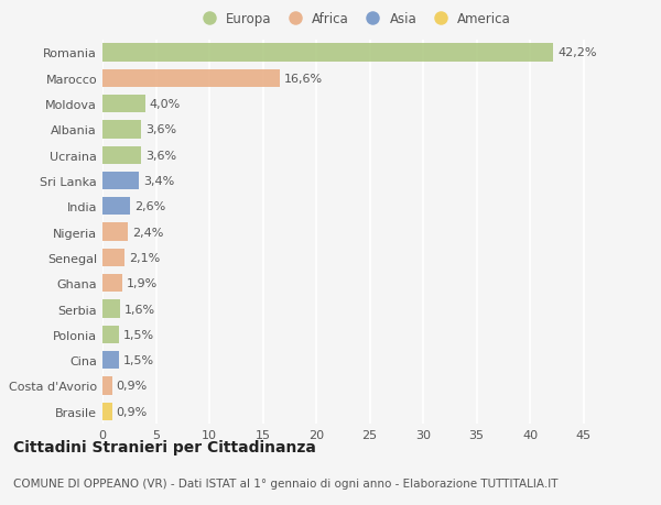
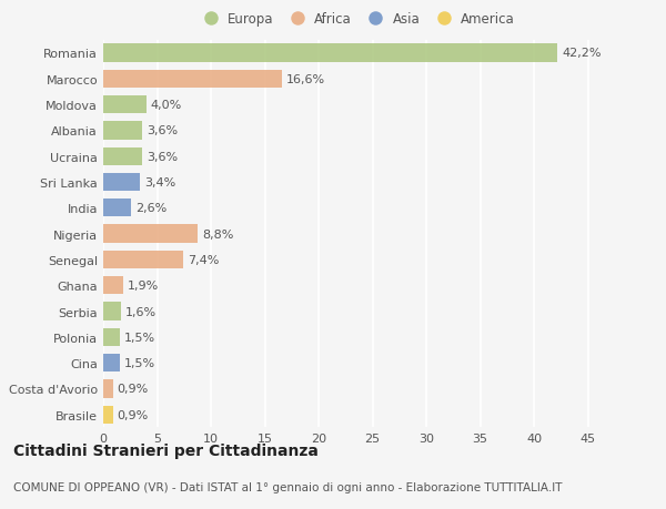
Nigeria: 2,4% -> 8,8%
Senegal: 2,1% -> 7,4%
